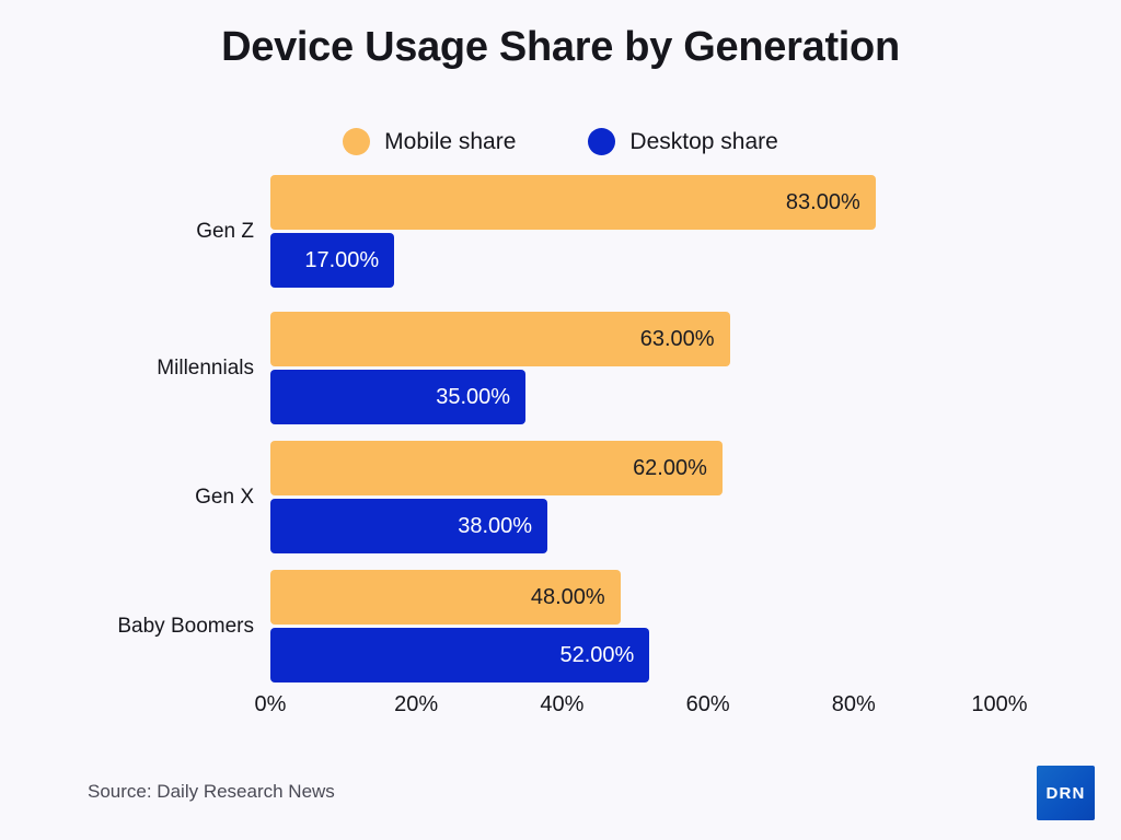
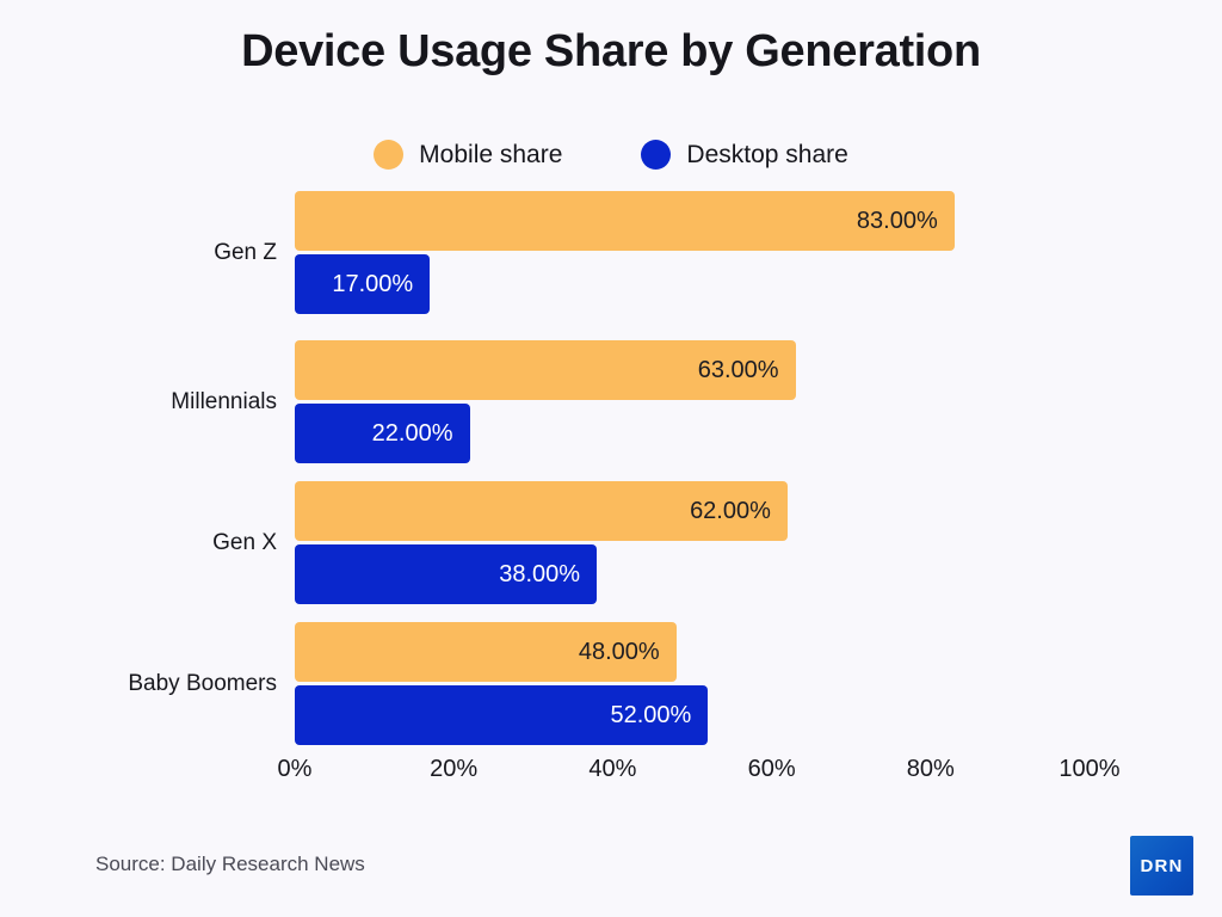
Desktop share/Millennials: 35.00% -> 22.00%
